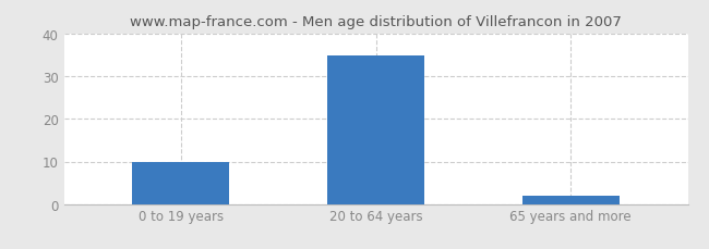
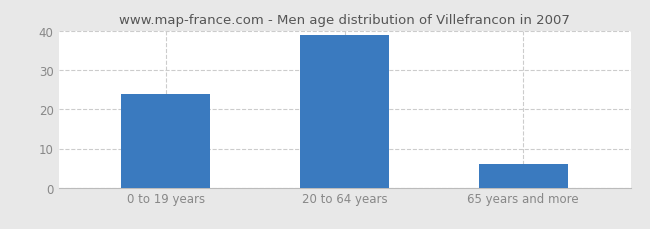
0 to 19 years: 10 -> 24
20 to 64 years: 35 -> 39
65 years and more: 2 -> 6
